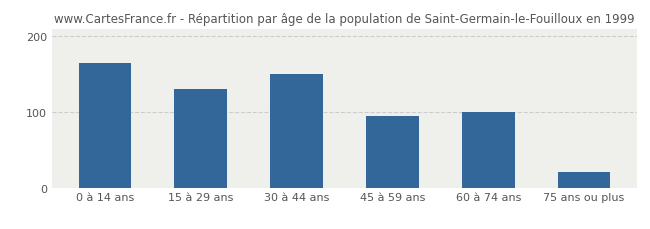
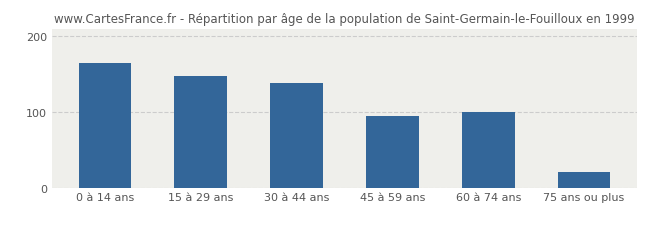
15 à 29 ans: 130 -> 148
30 à 44 ans: 150 -> 138
